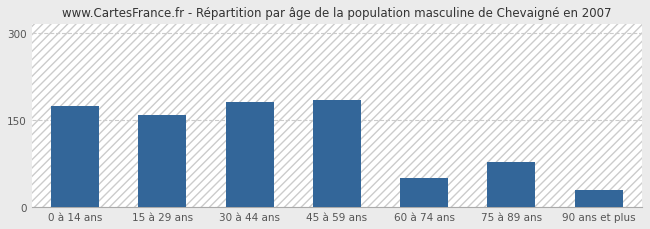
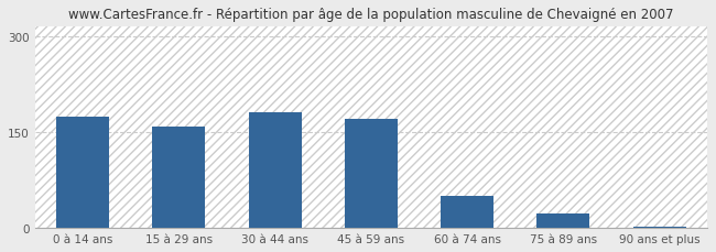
45 à 59 ans: 184 -> 170
75 à 89 ans: 78 -> 22
90 ans et plus: 30 -> 2
